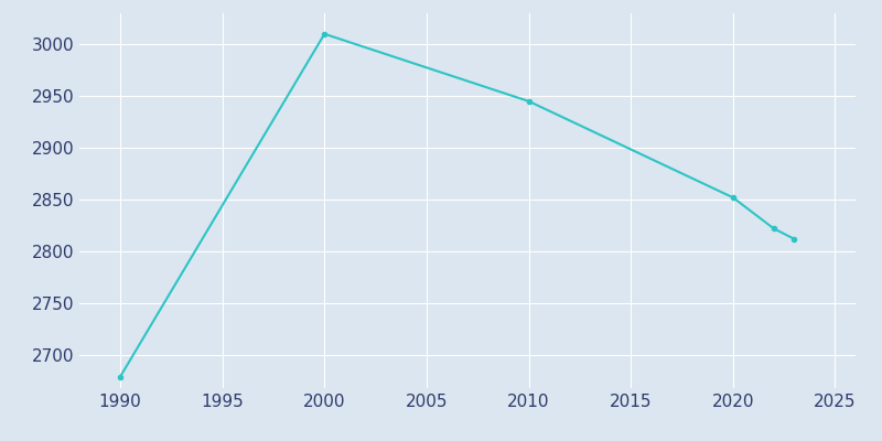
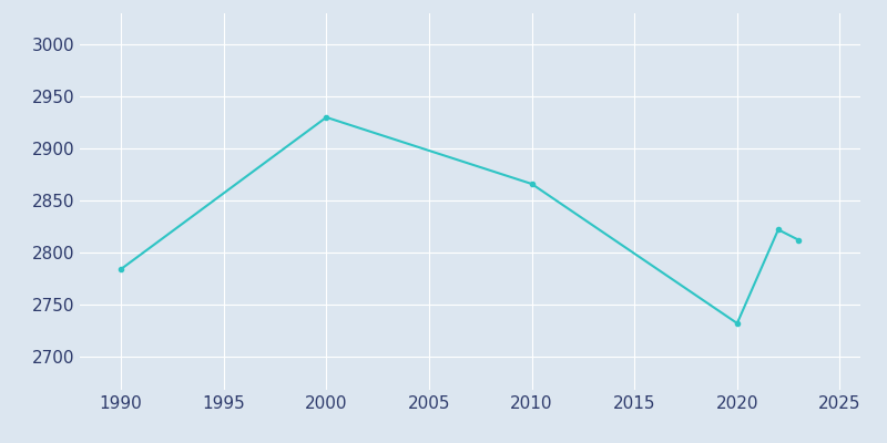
1990: 2679 -> 2784
2000: 3010 -> 2930
2010: 2945 -> 2866
2020: 2852 -> 2732
